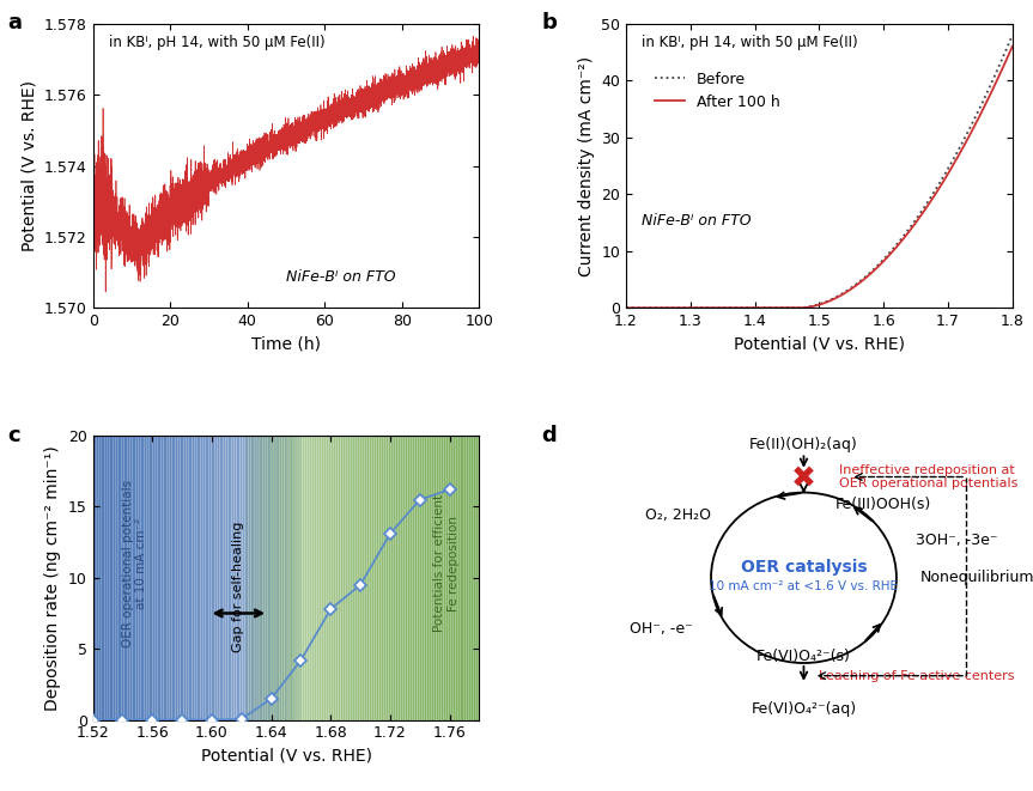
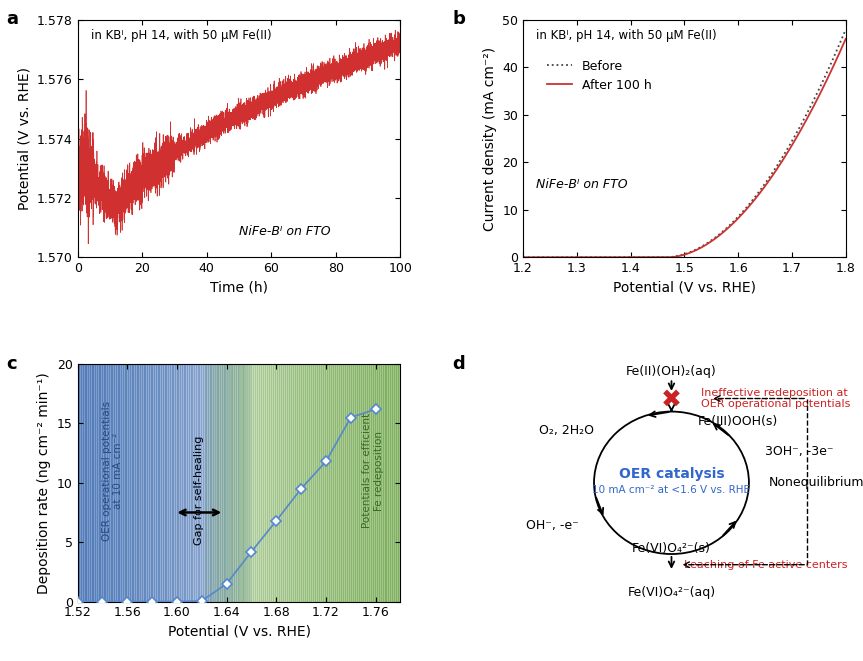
1.68: 7.8 -> 6.8
1.72: 13.1 -> 11.8
